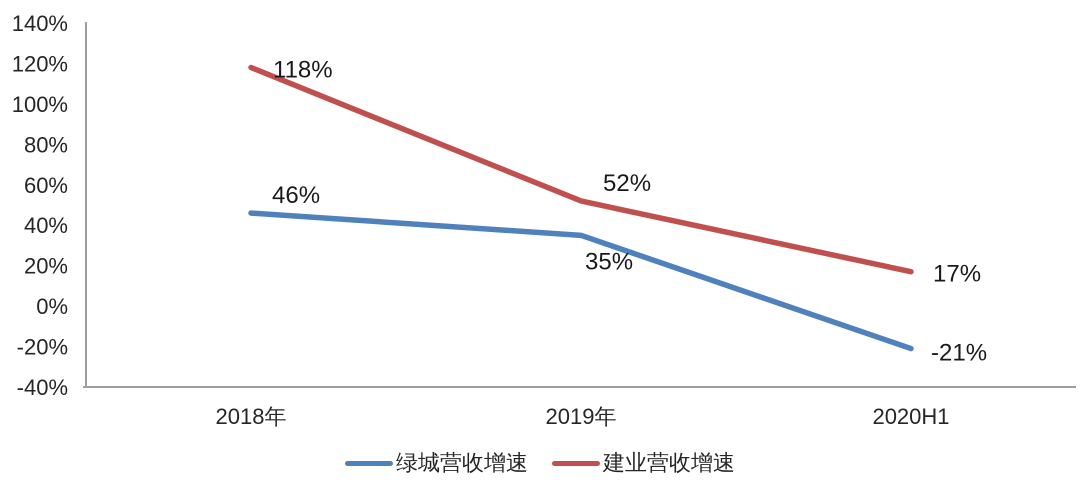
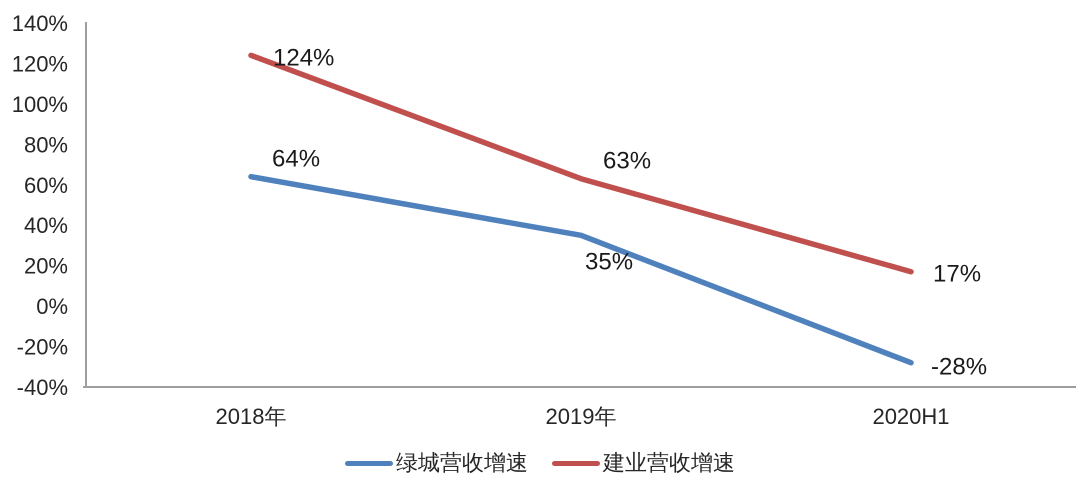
绿城营收增速/2018年: 46% -> 64%
建业营收增速/2018年: 118% -> 124%
建业营收增速/2019年: 52% -> 63%
绿城营收增速/2020H1: -21% -> -28%
